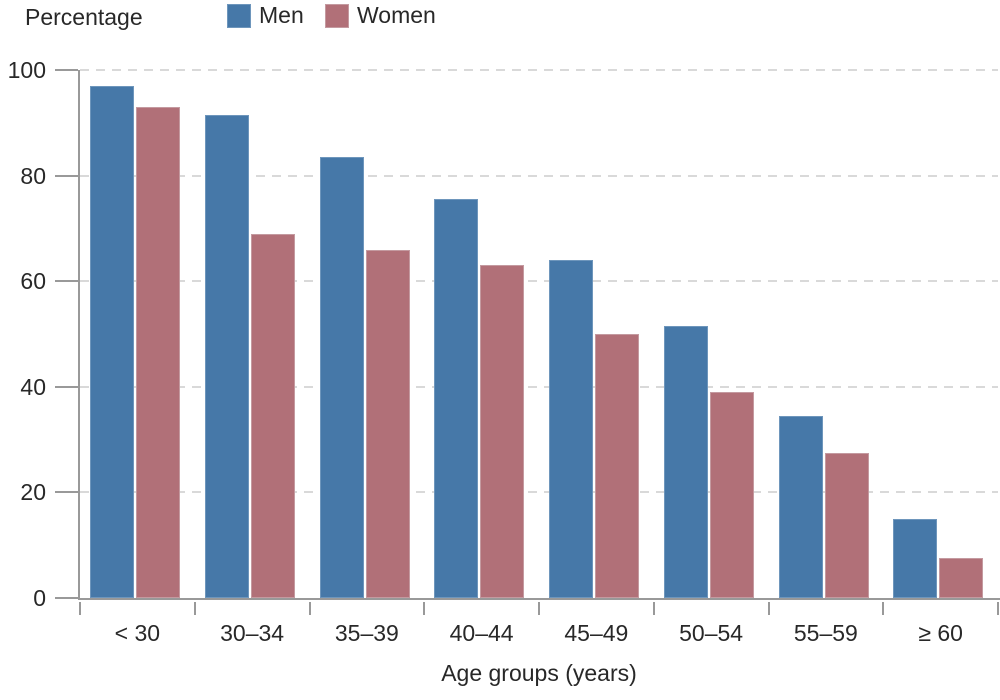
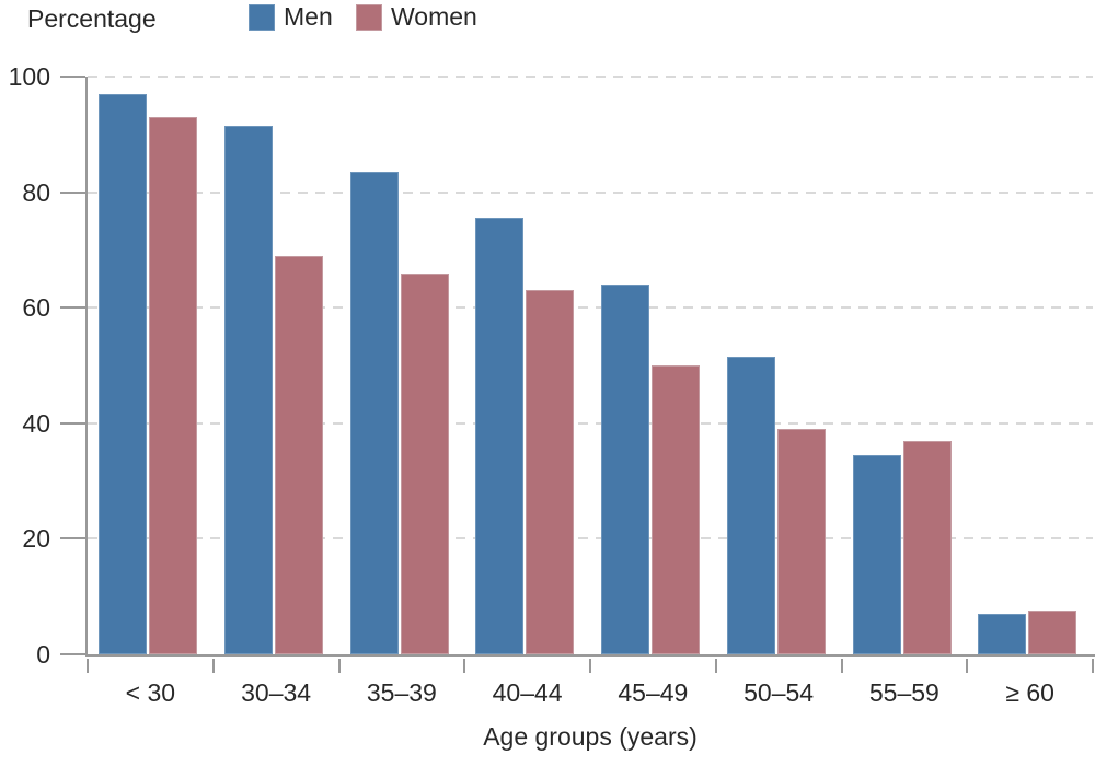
Women/55–59: 28 -> 37
Men/≥ 60: 15 -> 7
